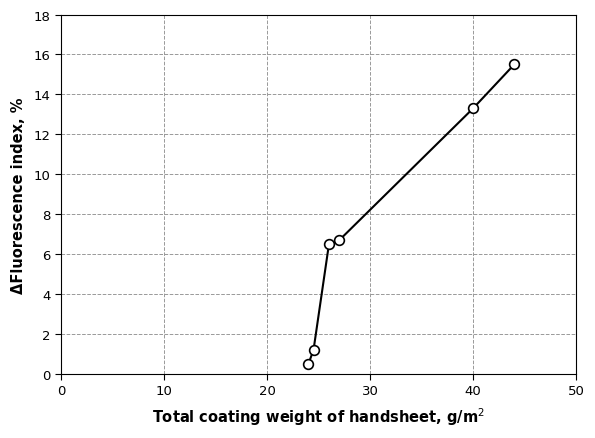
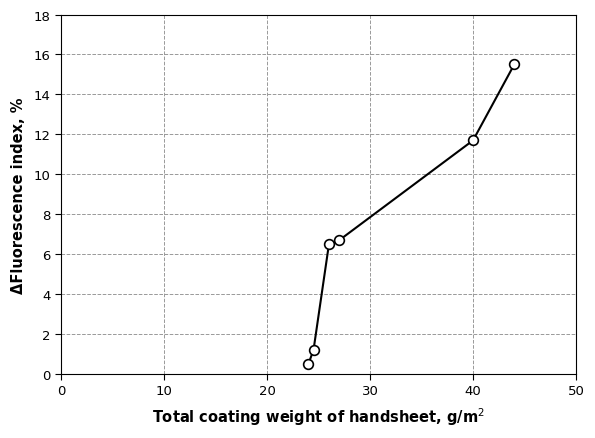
40: 13.3 -> 11.7
